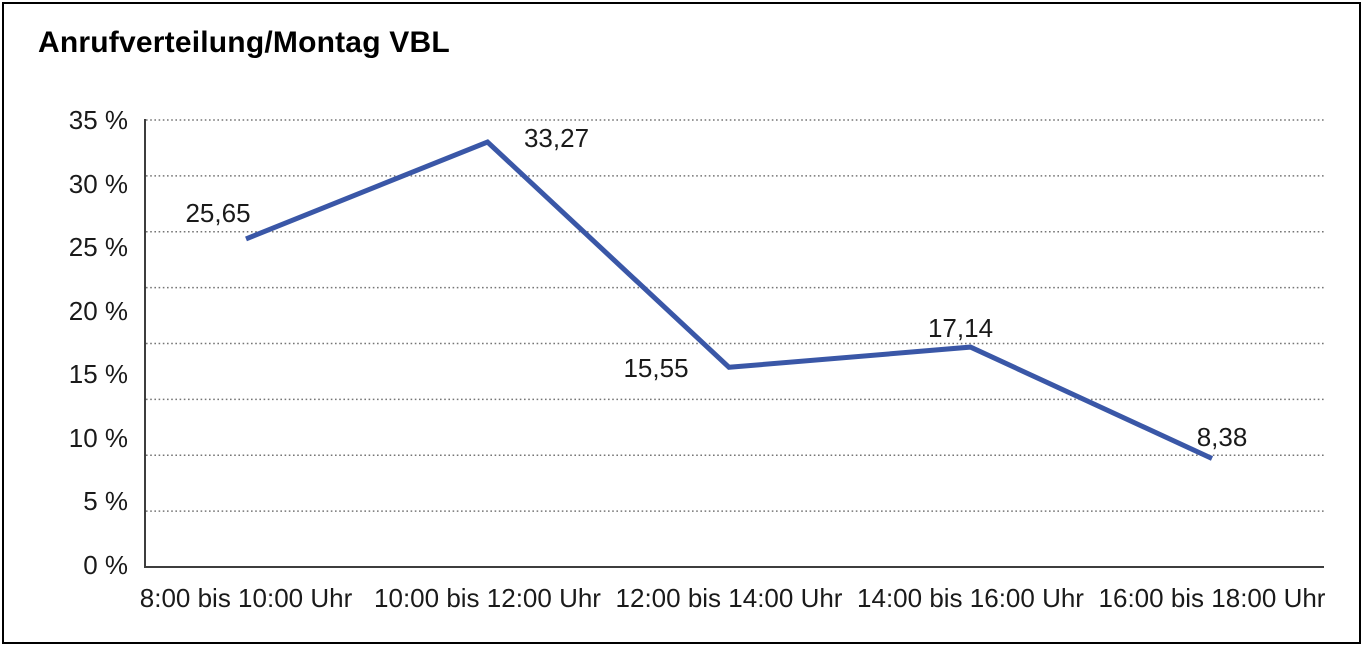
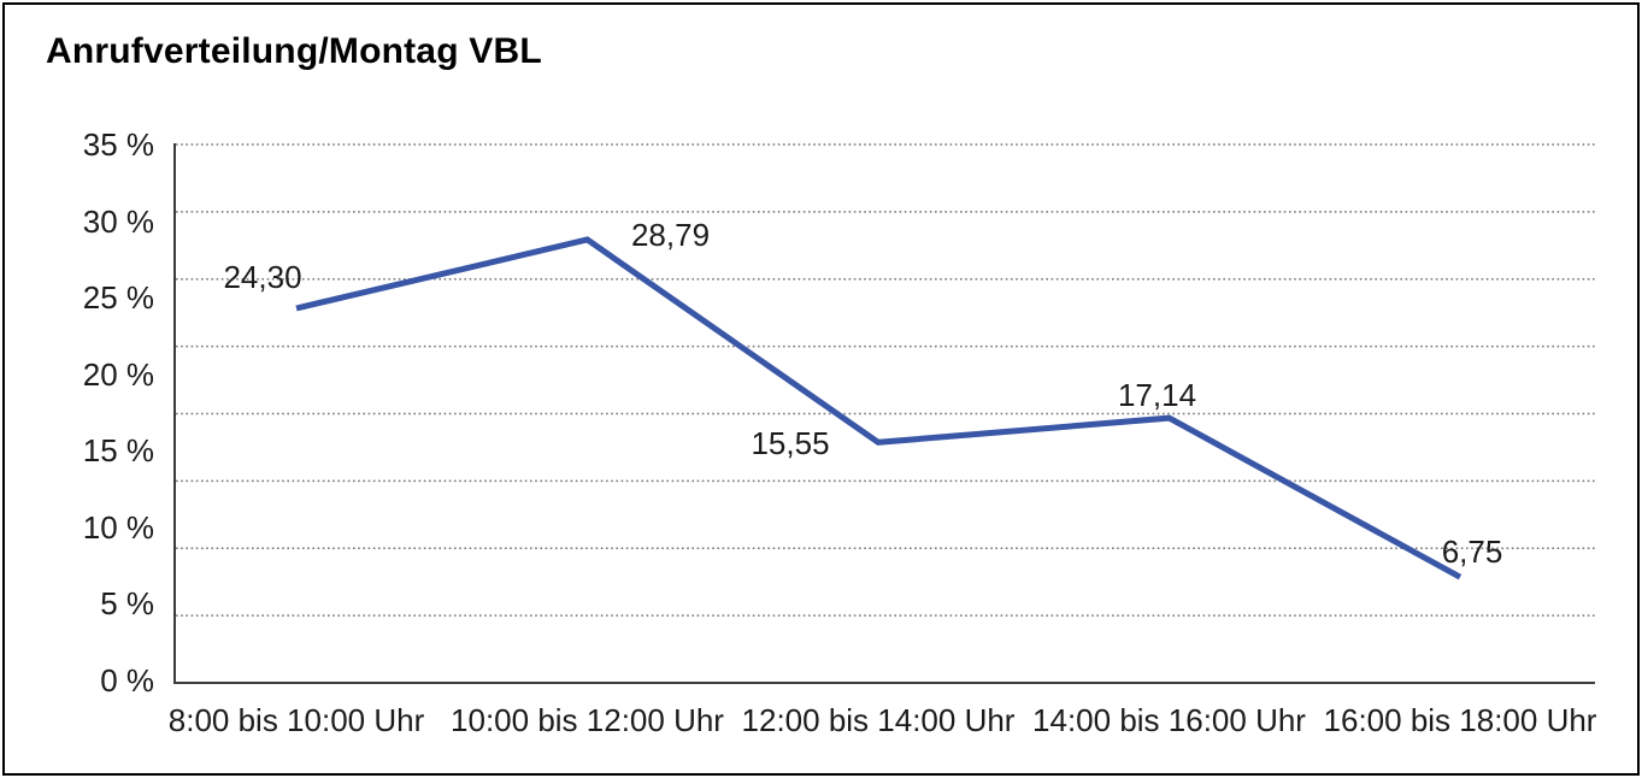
8:00 bis 10:00 Uhr: 25,65 -> 24,30
10:00 bis 12:00 Uhr: 33,27 -> 28,79
16:00 bis 18:00 Uhr: 8,38 -> 6,75
